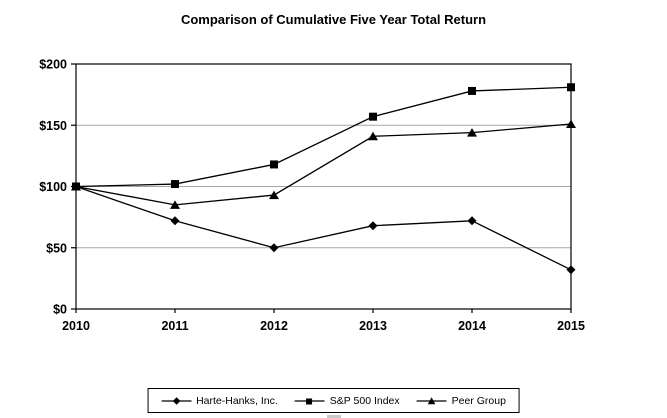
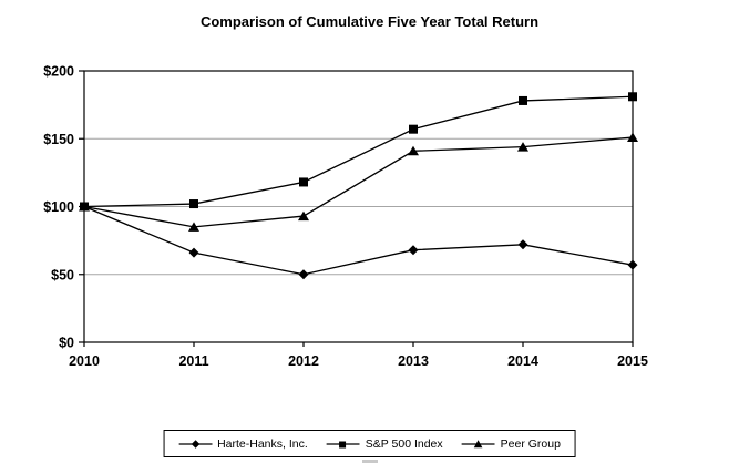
Harte-Hanks, Inc./2011: $72 -> $66
Harte-Hanks, Inc./2015: $32 -> $57
